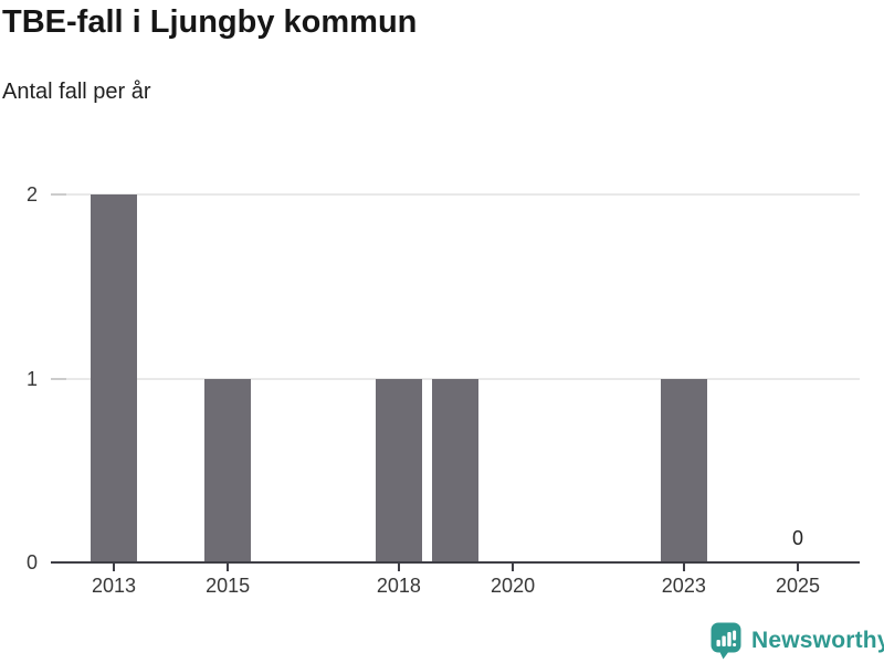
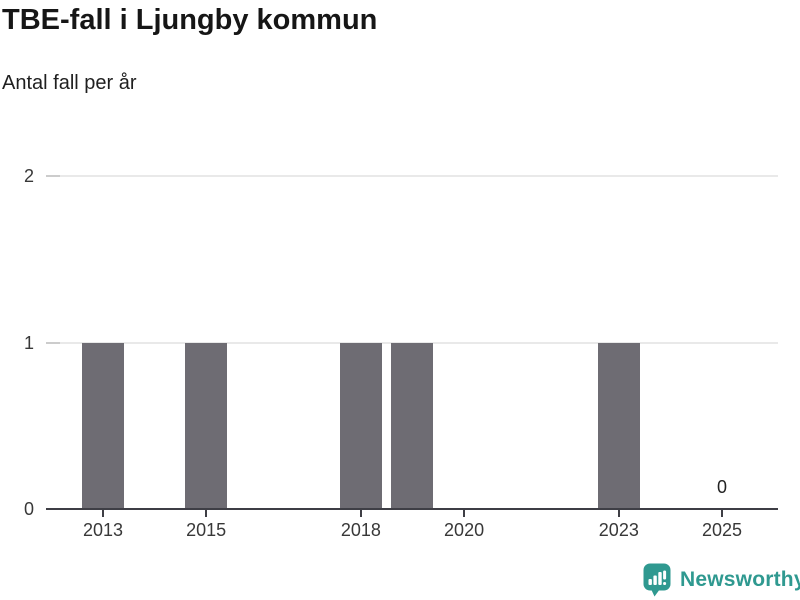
2013: 2 -> 1
